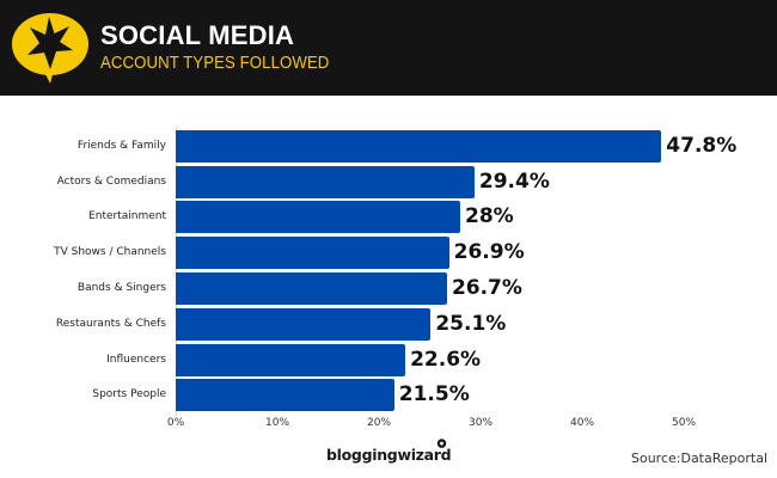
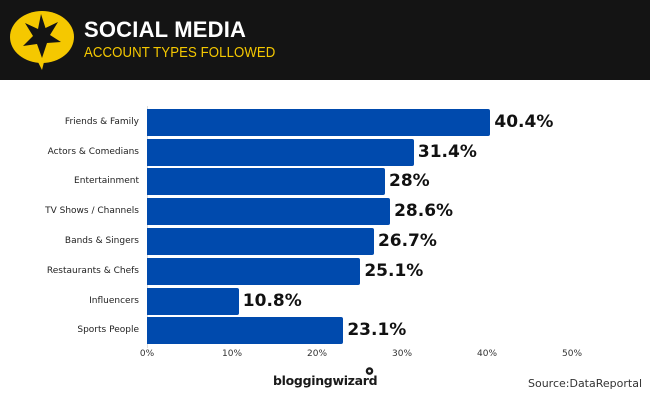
Friends & Family: 47.8% -> 40.4%
Actors & Comedians: 29.4% -> 31.4%
TV Shows / Channels: 26.9% -> 28.6%
Influencers: 22.6% -> 10.8%
Sports People: 21.5% -> 23.1%
